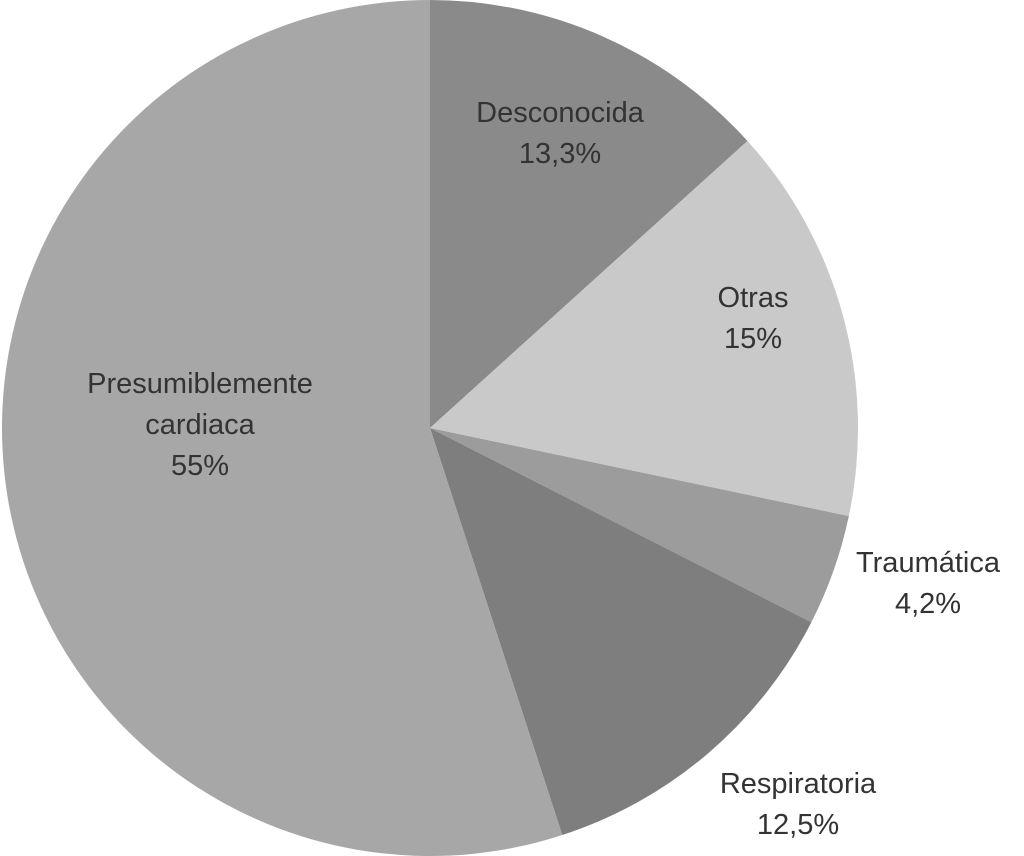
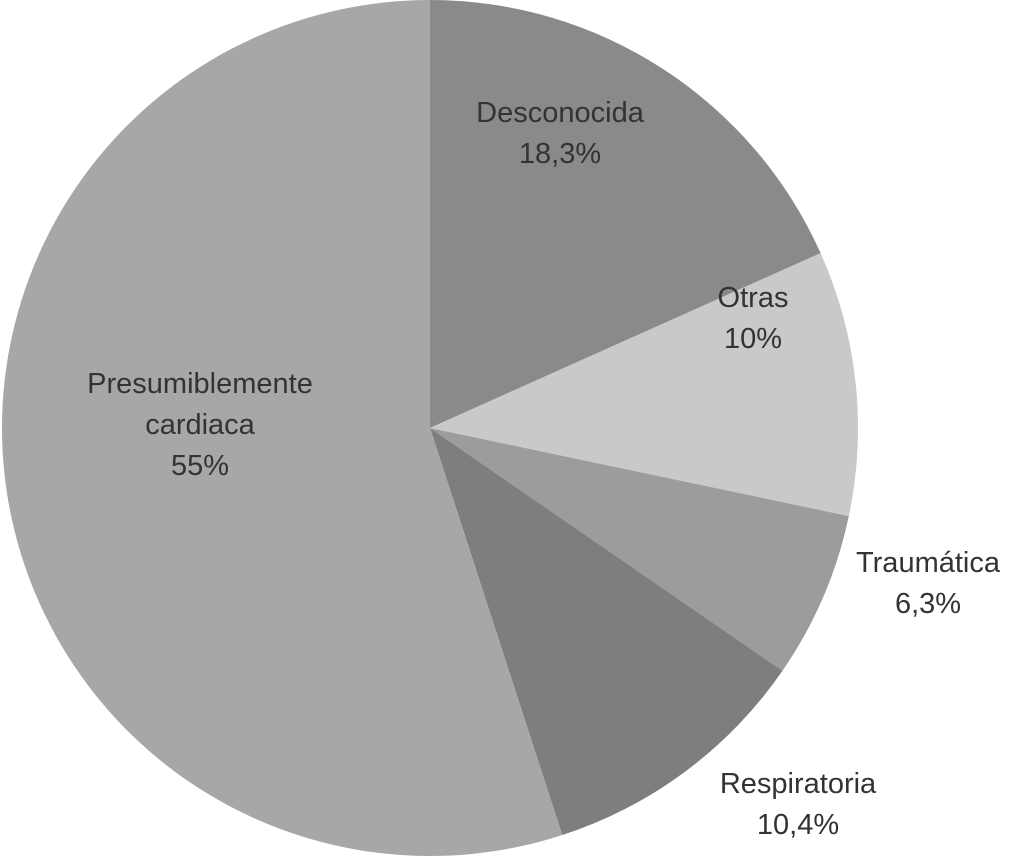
Desconocida: 13,3% -> 18,3%
Otras: 15% -> 10%
Traumática: 4,2% -> 6,3%
Respiratoria: 12,5% -> 10,4%
